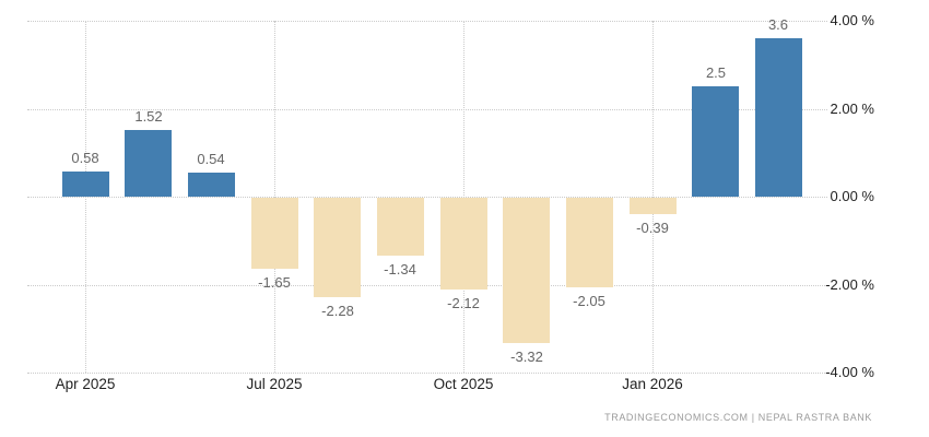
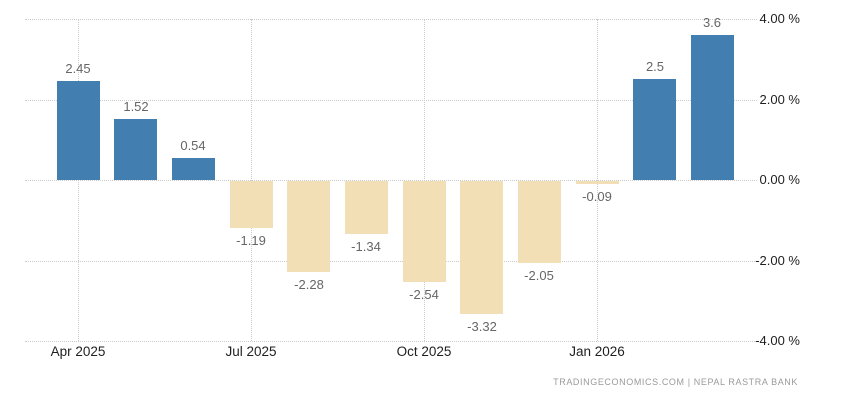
Apr 2025: 0.58 -> 2.45
Jul 2025: -1.65 -> -1.19
Oct 2025: -2.12 -> -2.54
Jan 2026: -0.39 -> -0.09
